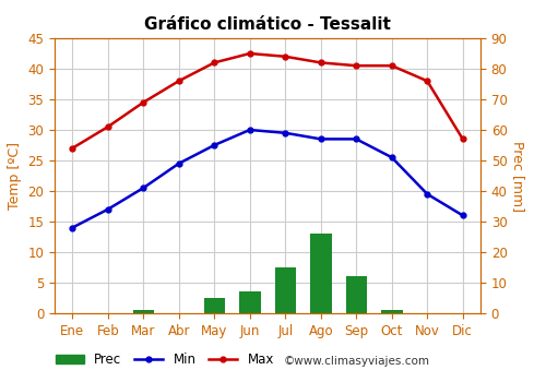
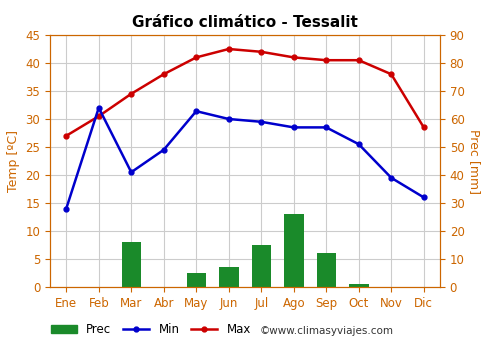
Min/Feb: 17.0 -> 32.0
Prec/Mar: 0.5 -> 8.0
Min/May: 27.5 -> 31.4
